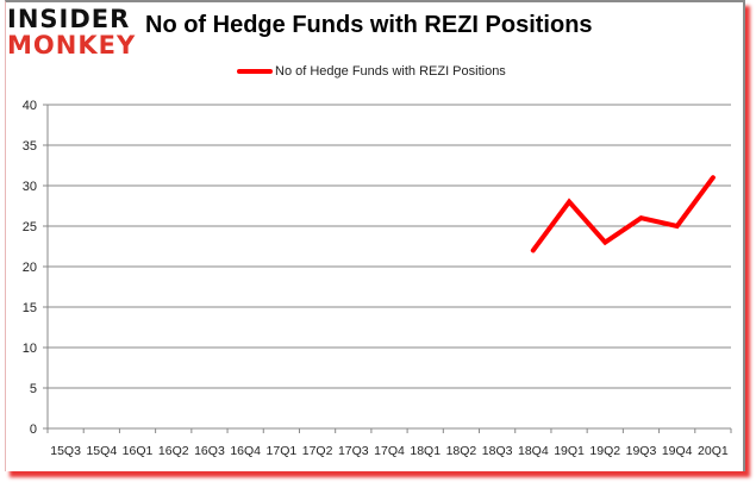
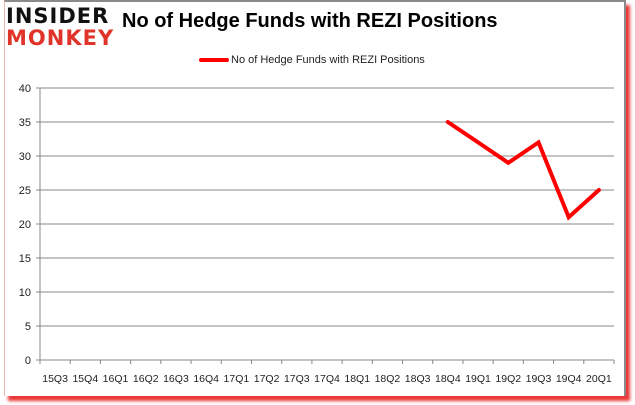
18Q4: 22 -> 35
19Q1: 28 -> 32
19Q2: 23 -> 29
19Q3: 26 -> 32
19Q4: 25 -> 21
20Q1: 31 -> 25
